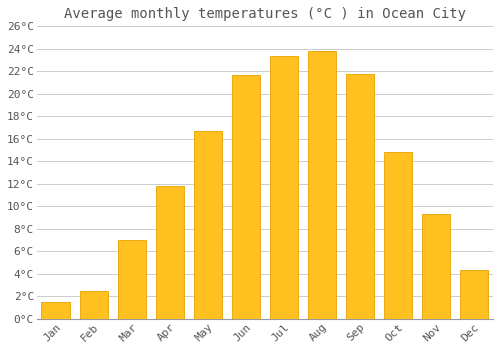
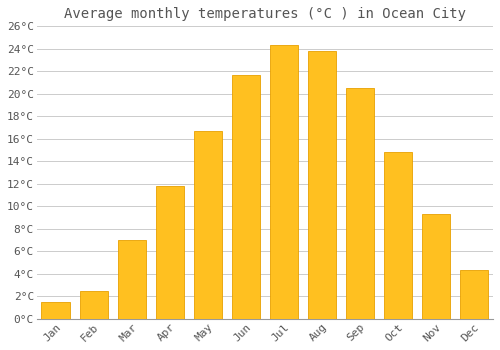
Jul: 23.4°C -> 24.3°C
Sep: 21.8°C -> 20.5°C
